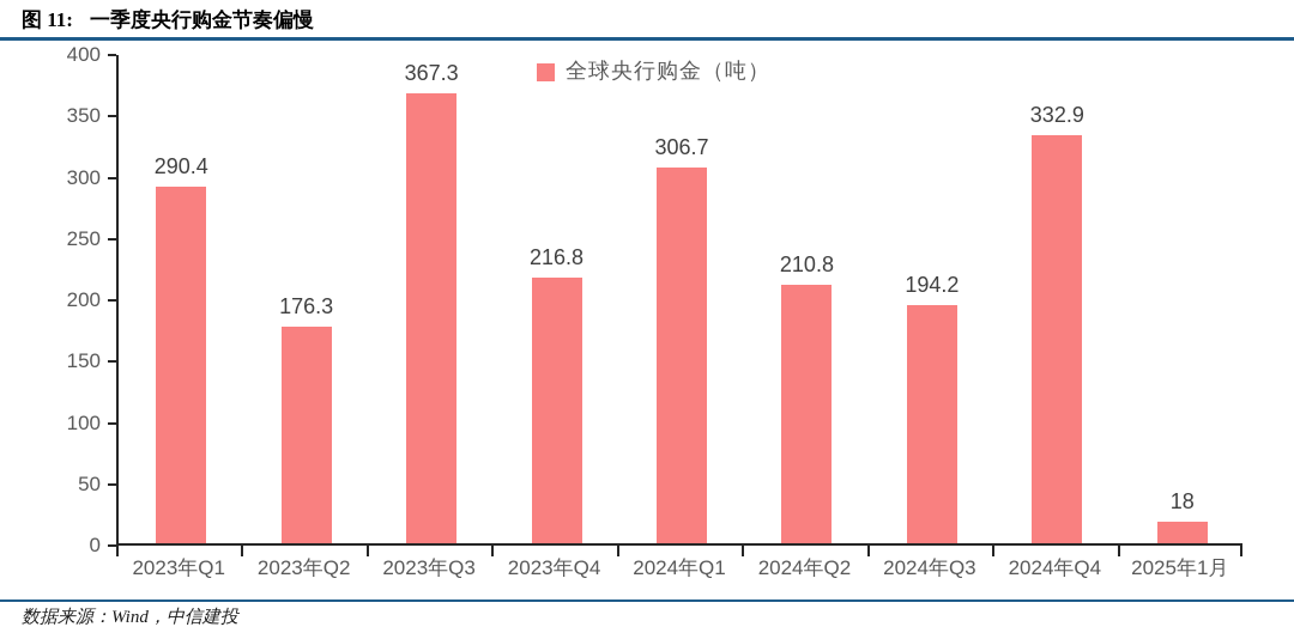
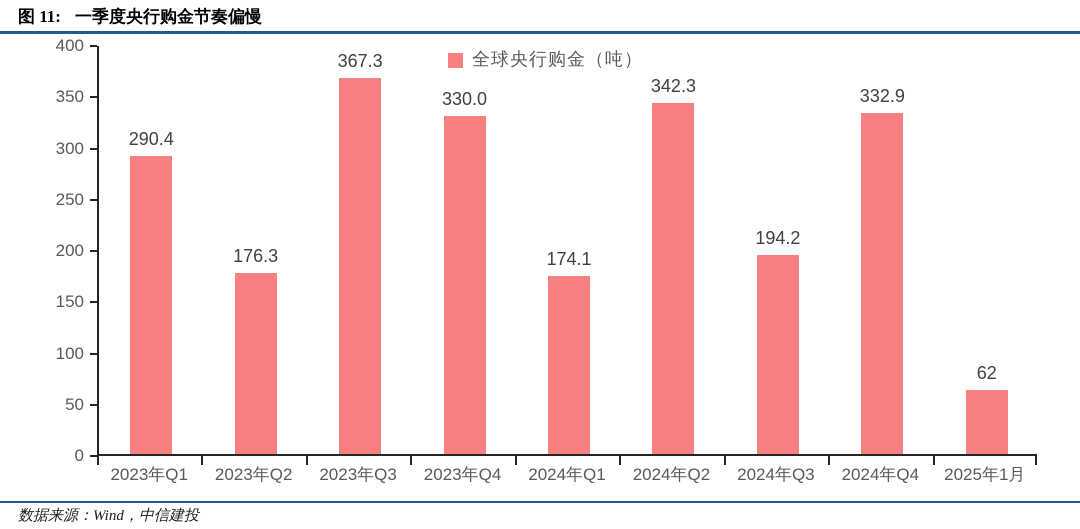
2023年Q4: 216.8 -> 330.0
2024年Q1: 306.7 -> 174.1
2024年Q2: 210.8 -> 342.3
2025年1月: 18 -> 62
